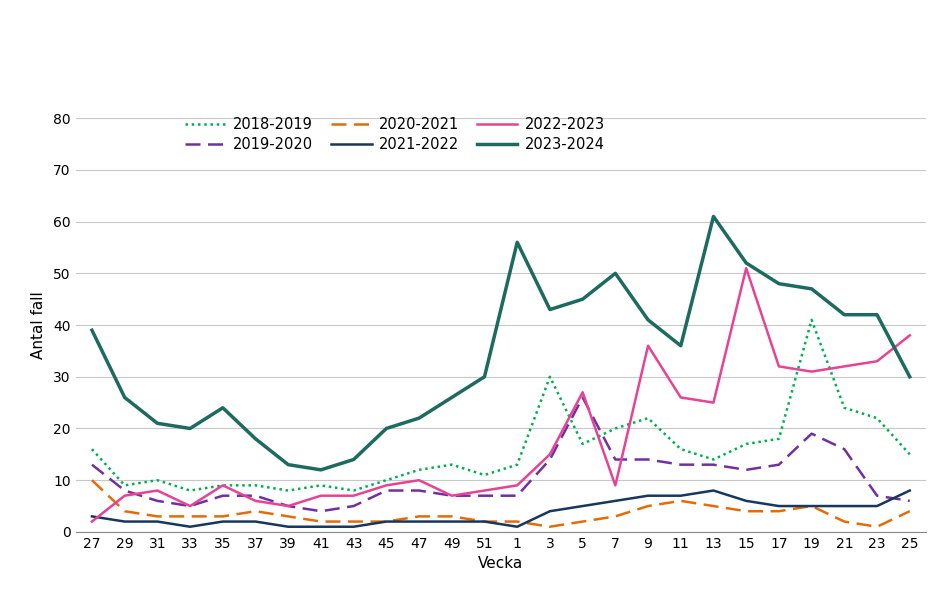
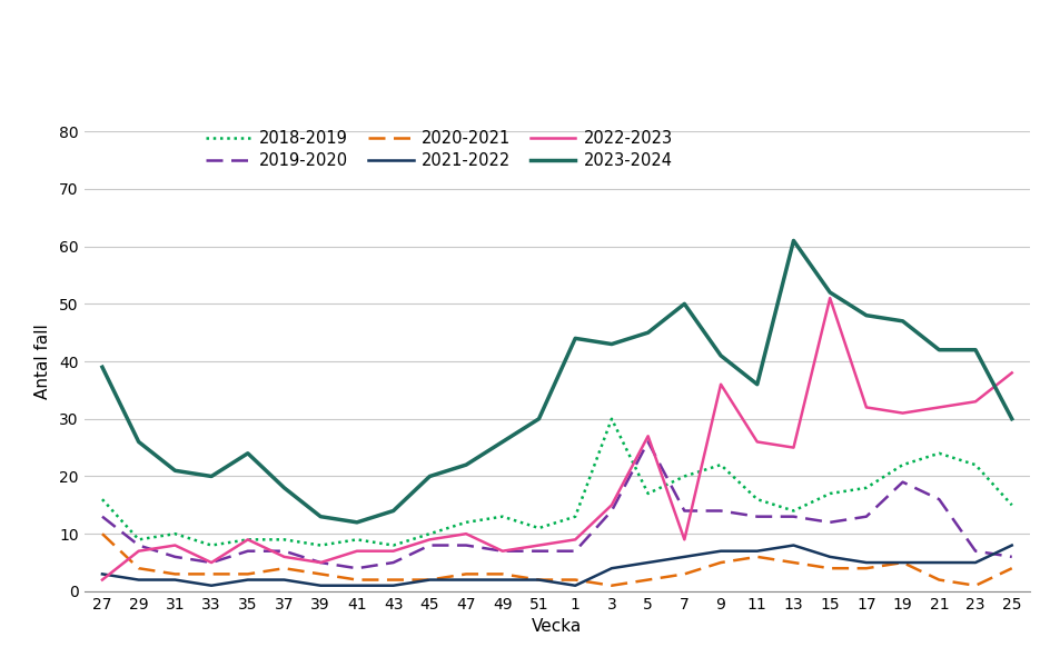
2023-2024/1: 56 -> 44
2018-2019/19: 41 -> 22
